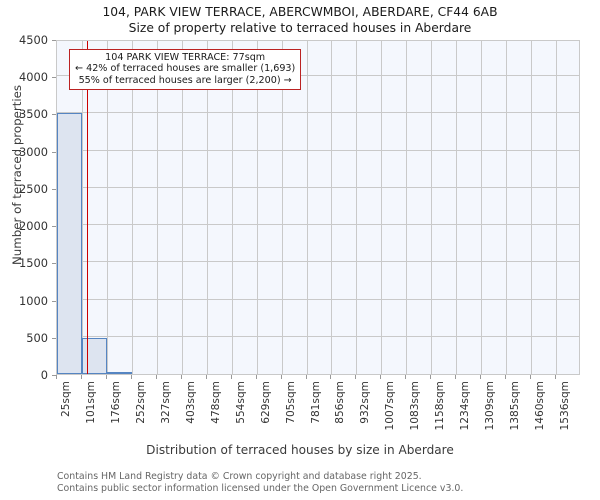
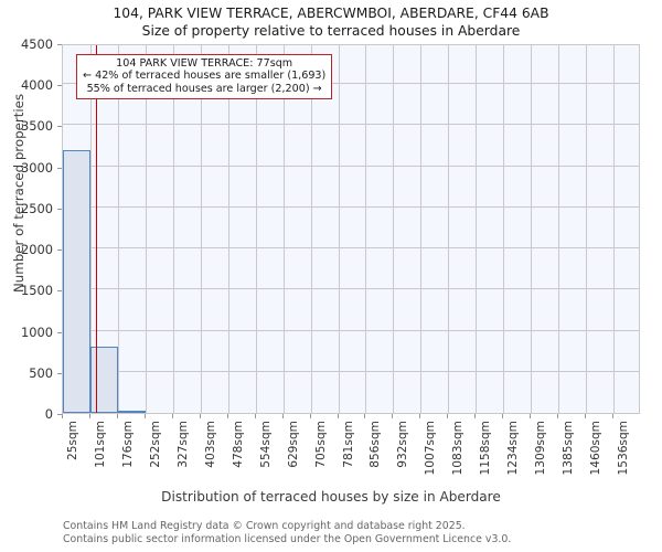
25sqm: 3500 -> 3200
101sqm: 500 -> 800
